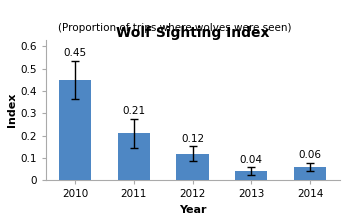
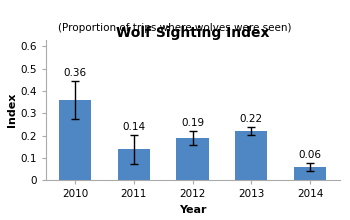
2010: 0.45 -> 0.36
2011: 0.21 -> 0.14
2012: 0.12 -> 0.19
2013: 0.04 -> 0.22
